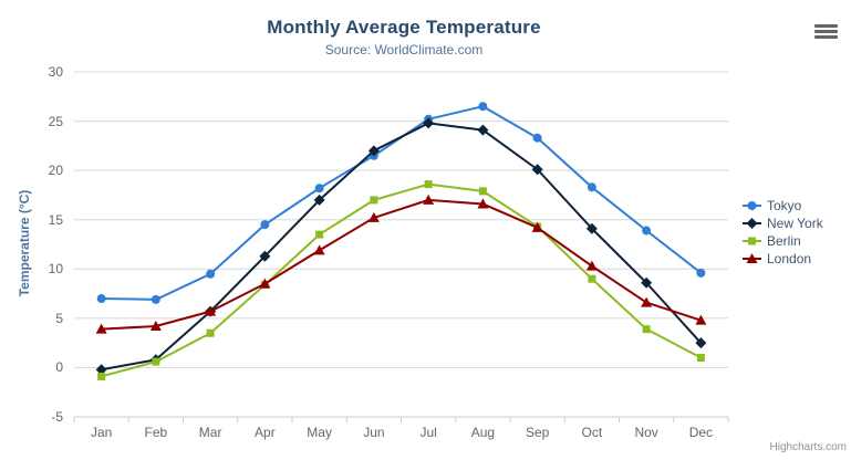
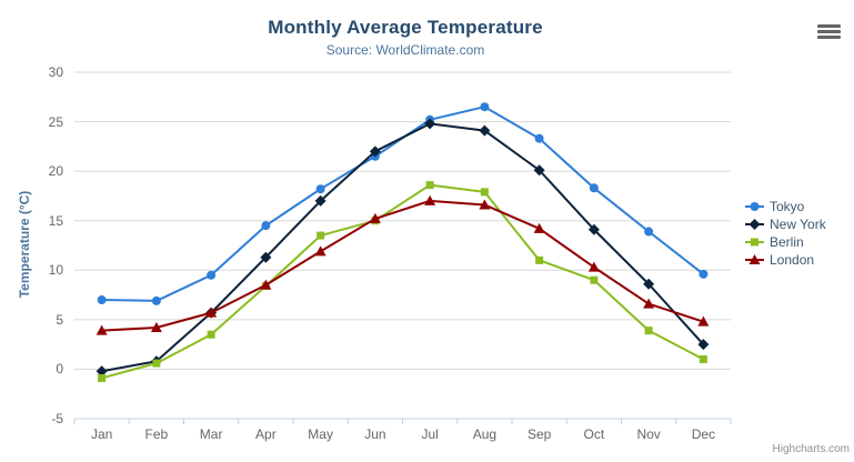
Berlin/Jun: 17 -> 15
Berlin/Sep: 14 -> 11
